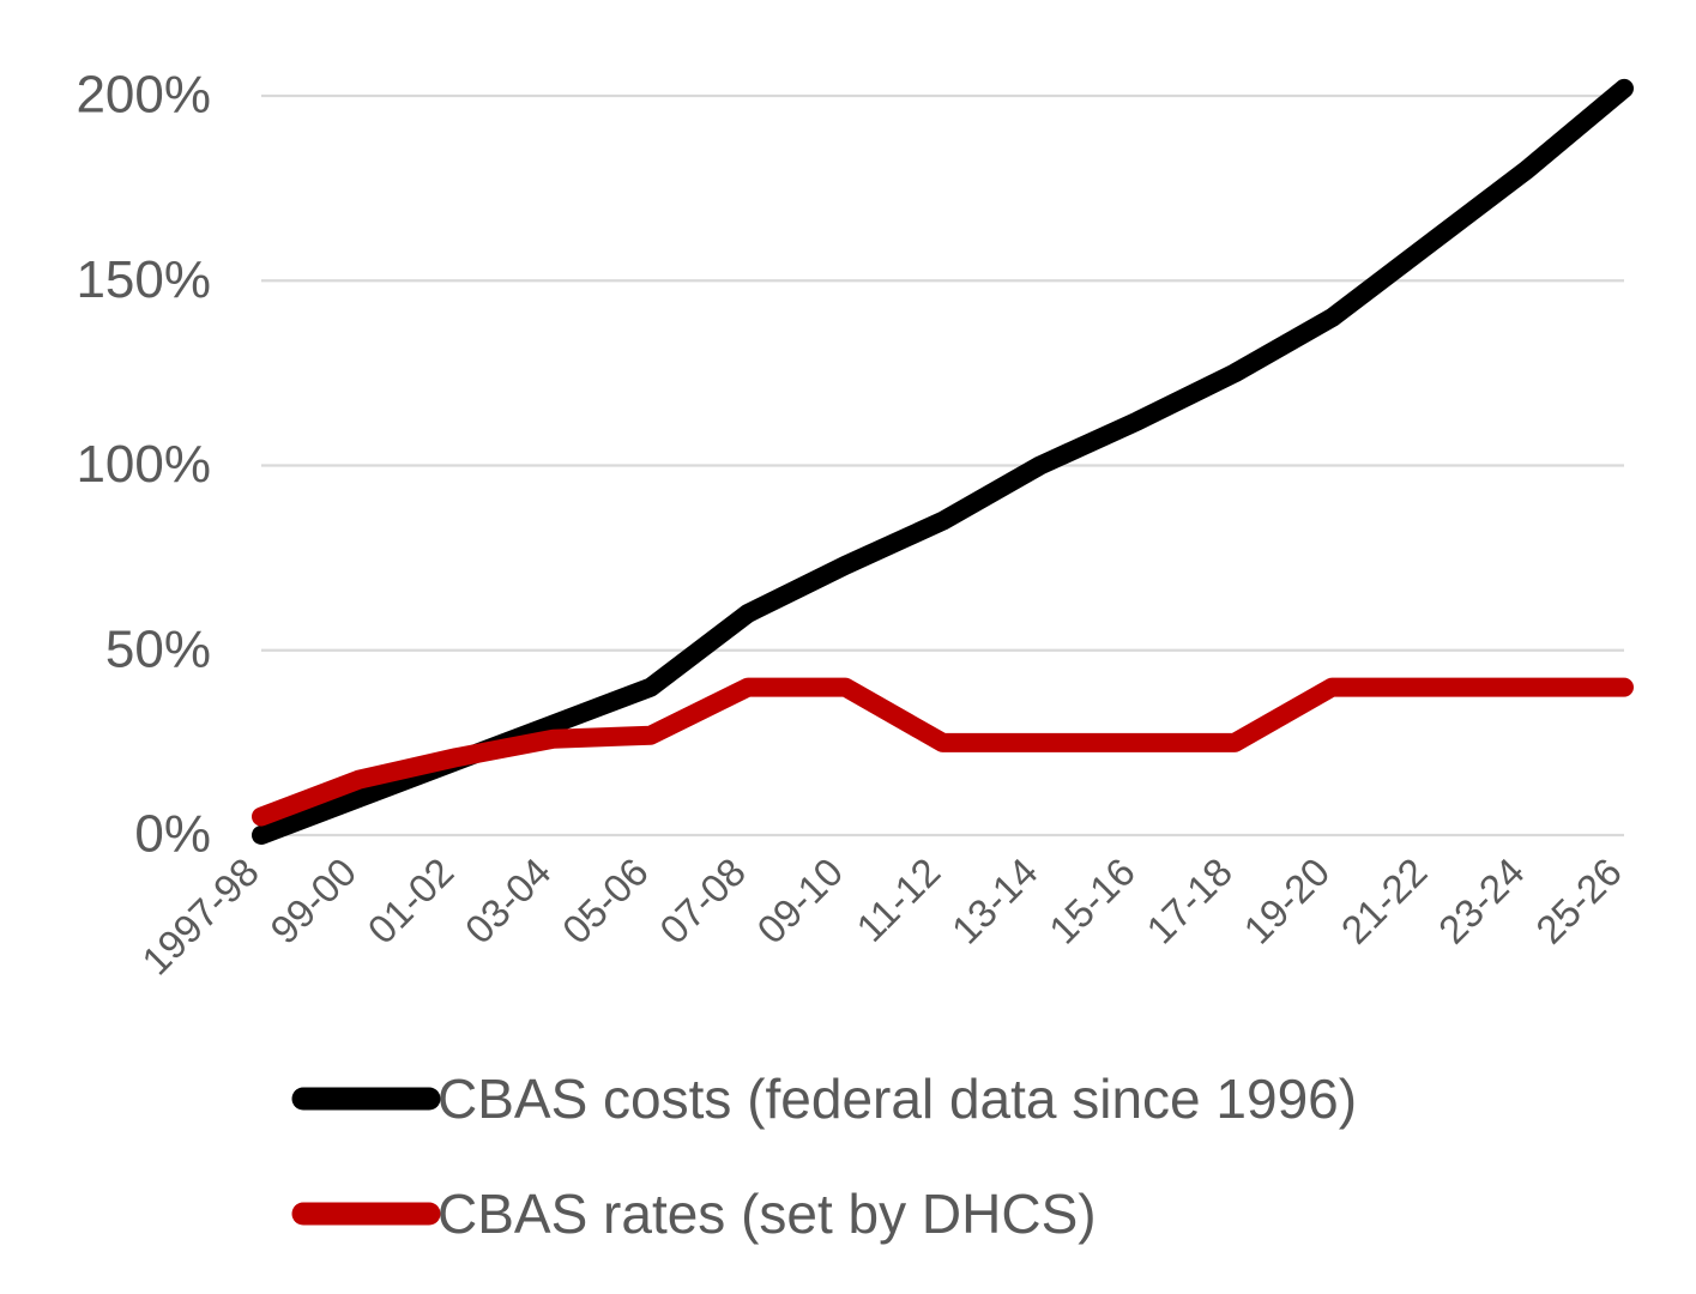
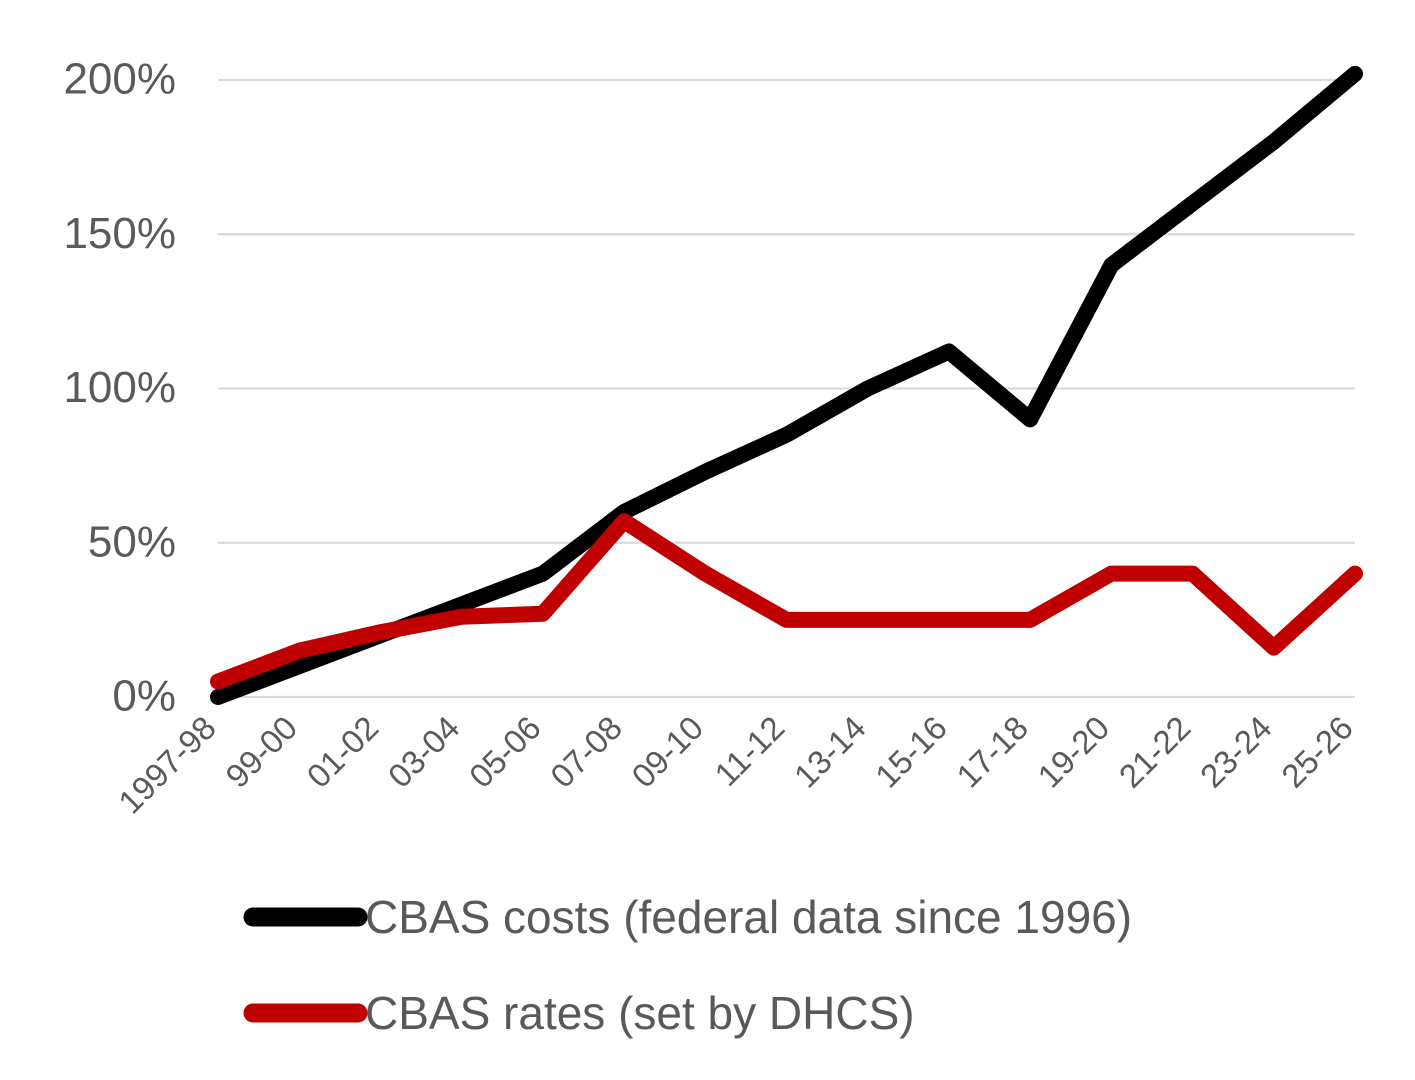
CBAS rates (set by DHCS)/07-08: 40% -> 57%
CBAS costs (federal data since 1996)/17-18: 125% -> 90%
CBAS rates (set by DHCS)/23-24: 40% -> 16%
